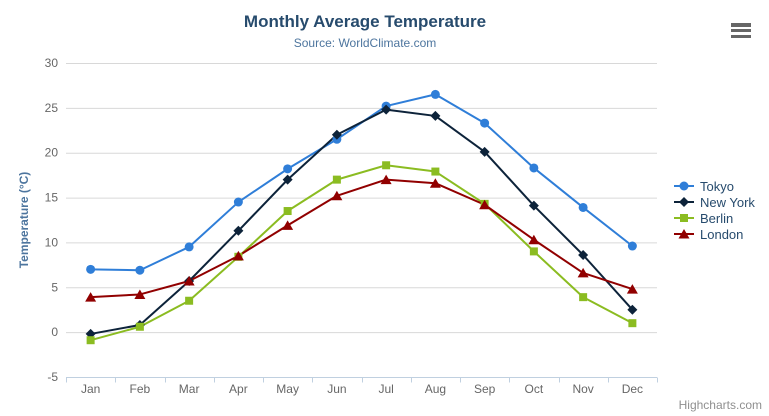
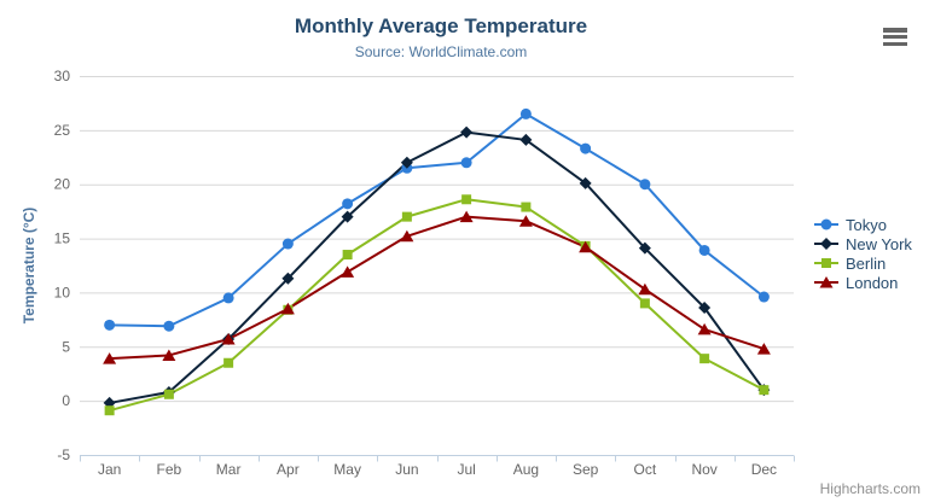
Tokyo/Jul: 25 -> 22
Tokyo/Oct: 18 -> 20
New York/Dec: 2 -> 1
